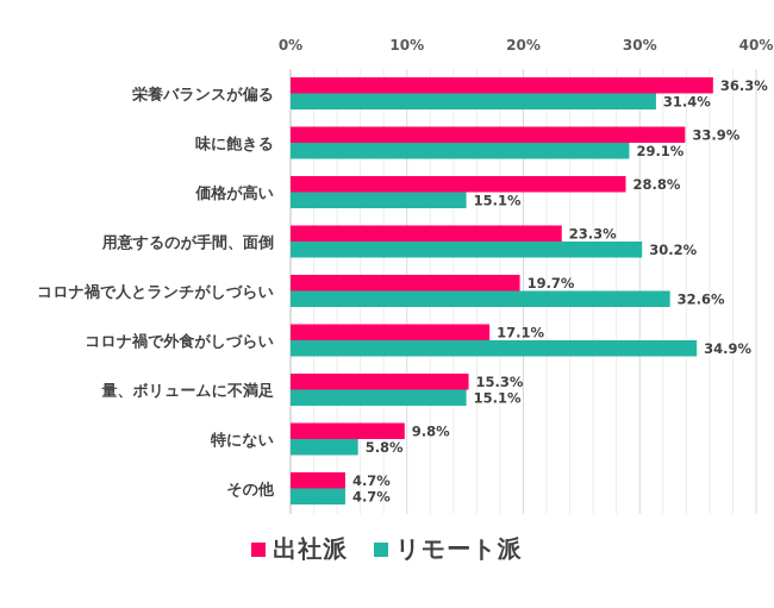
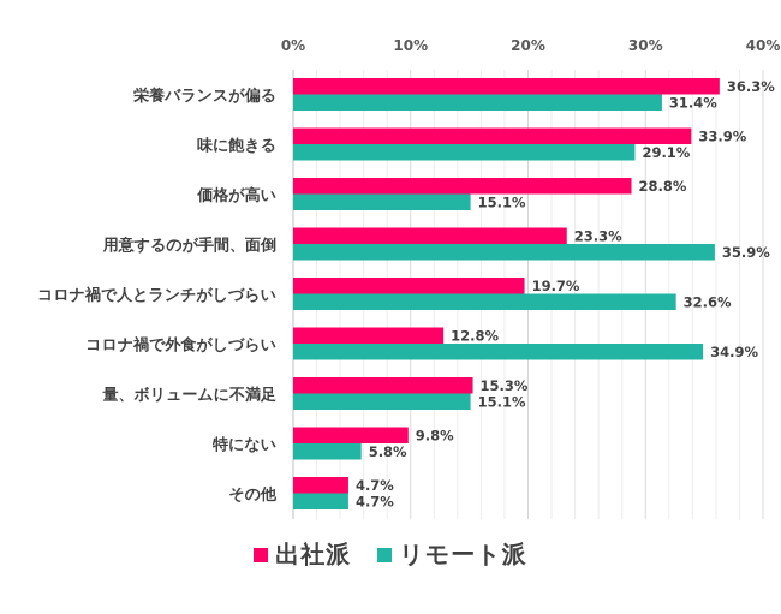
リモート派/用意するのが手間、面倒: 30.2% -> 35.9%
出社派/コロナ禍で外食がしづらい: 17.1% -> 12.8%
